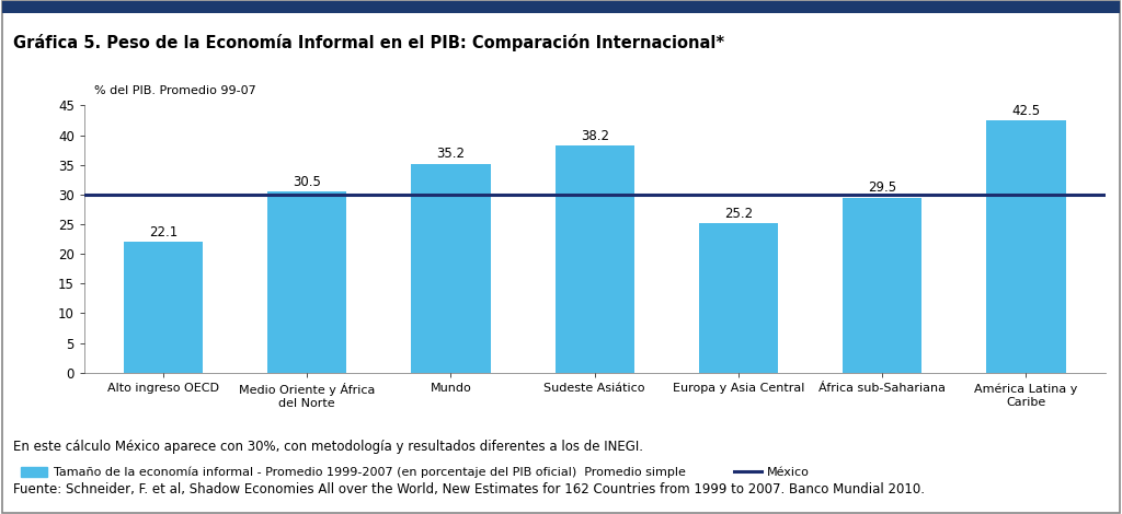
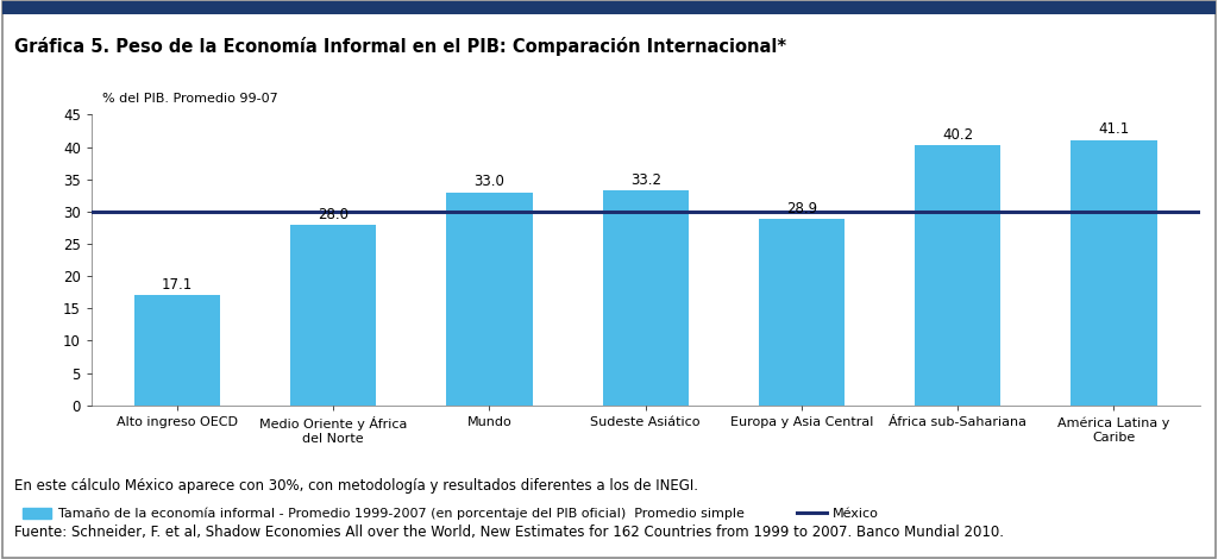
Alto ingreso OECD: 22.1 -> 17.1
Medio Oriente y África del Norte: 30.5 -> 28.0
Mundo: 35.2 -> 33.0
Sudeste Asiático: 38.2 -> 33.2
Europa y Asia Central: 25.2 -> 28.9
África sub-Sahariana: 29.5 -> 40.2
América Latina y Caribe: 42.5 -> 41.1
